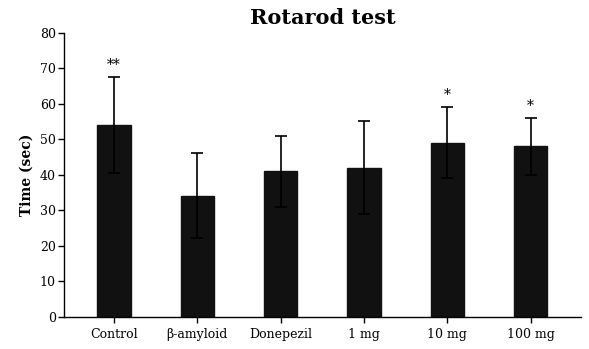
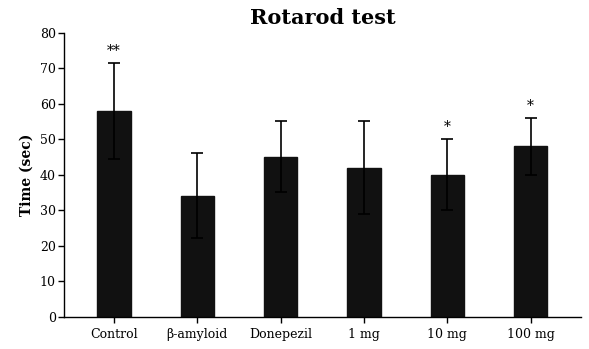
Control: 54 -> 58
Donepezil: 41 -> 45
10 mg: 49 -> 40
